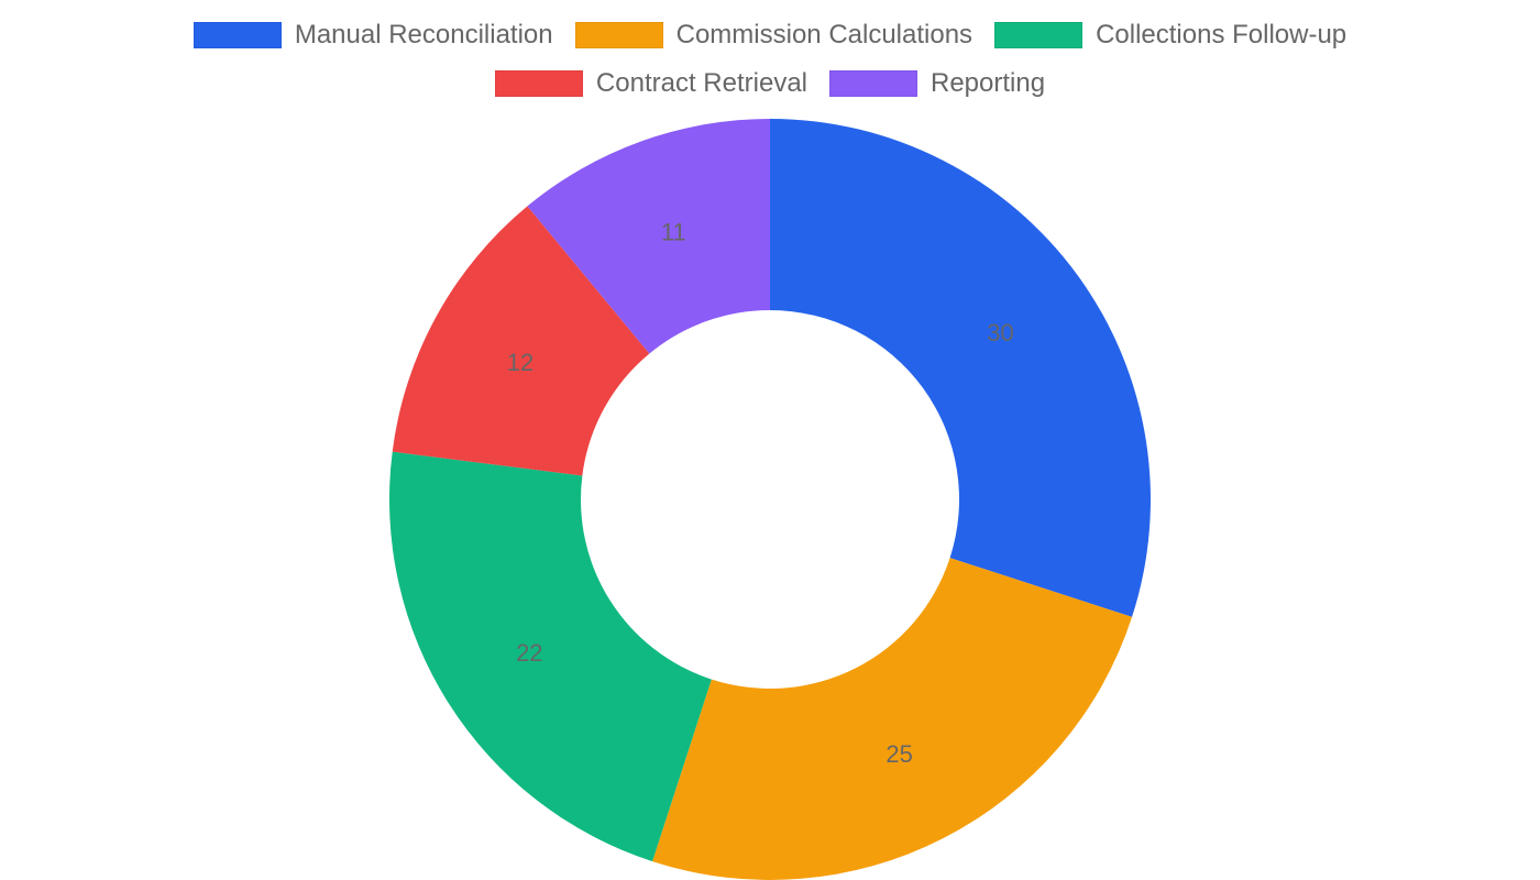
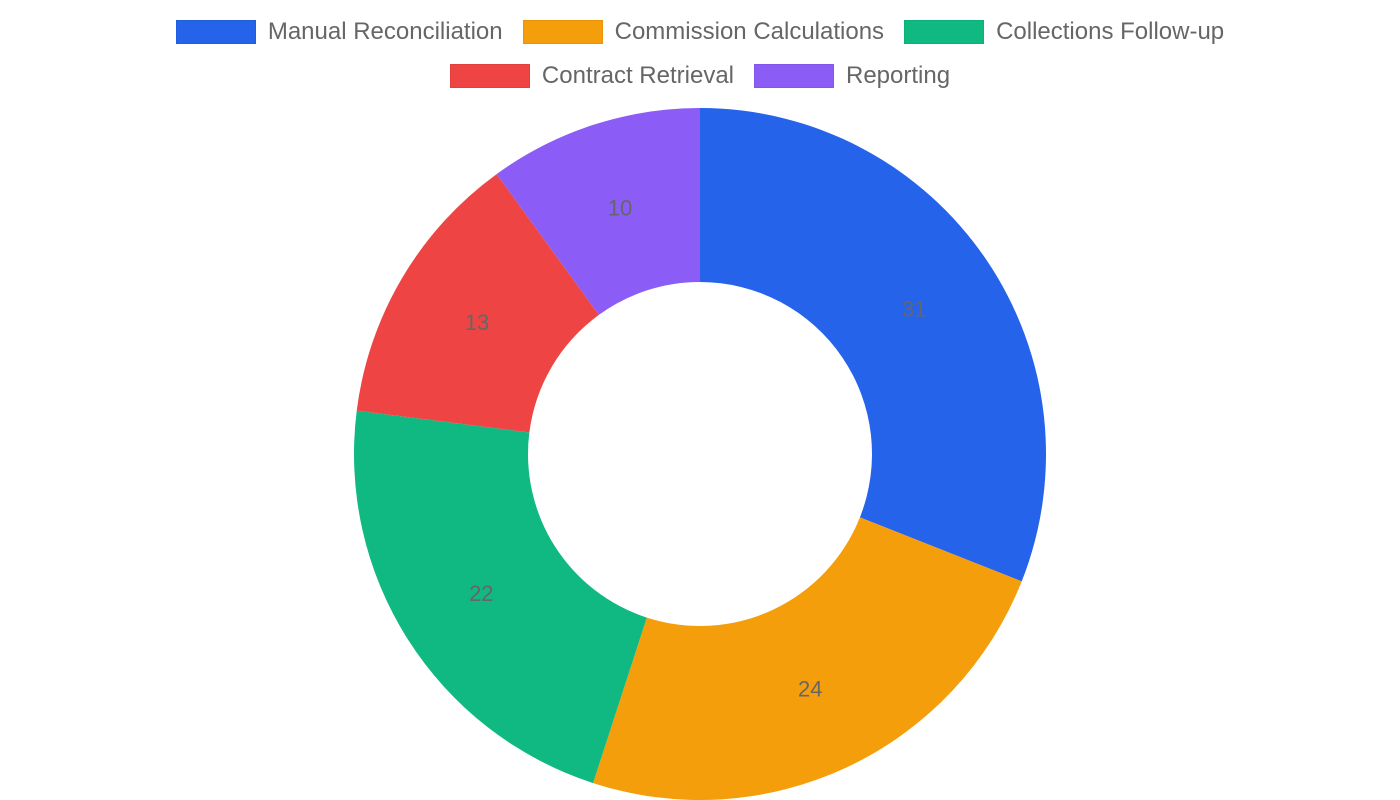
Manual Reconciliation: 30 -> 31
Commission Calculations: 25 -> 24
Contract Retrieval: 12 -> 13
Reporting: 11 -> 10
